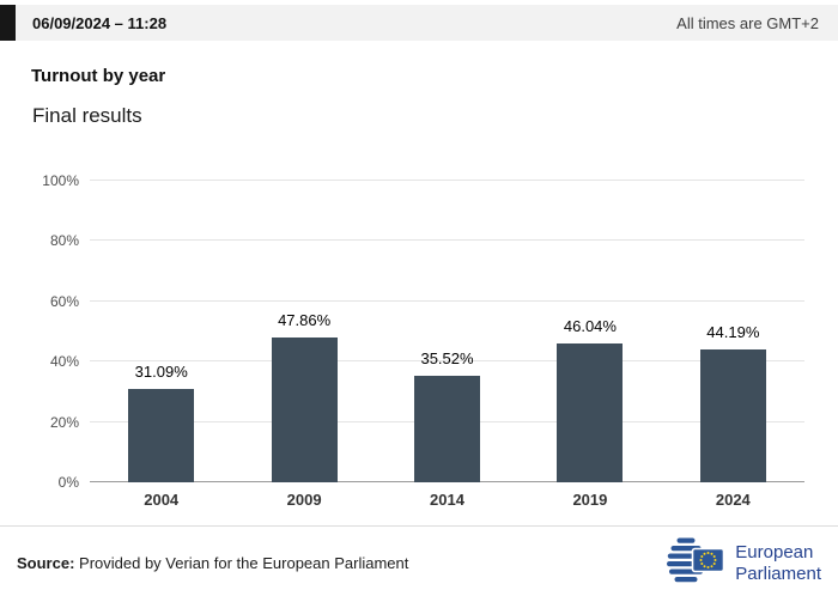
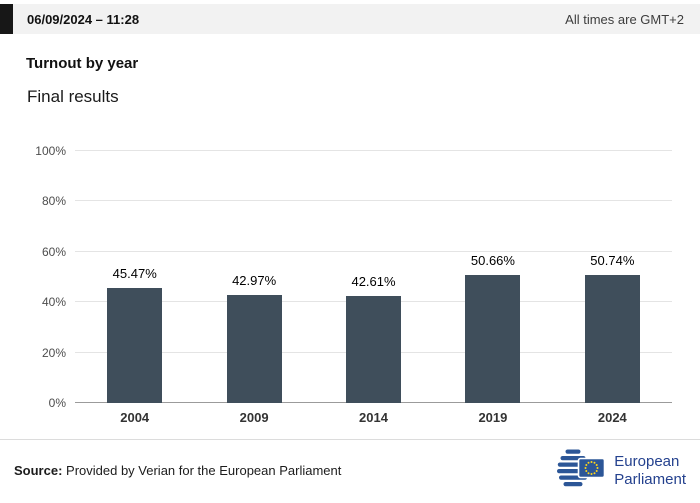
2004: 31.09% -> 45.47%
2009: 47.86% -> 42.97%
2014: 35.52% -> 42.61%
2019: 46.04% -> 50.66%
2024: 44.19% -> 50.74%
